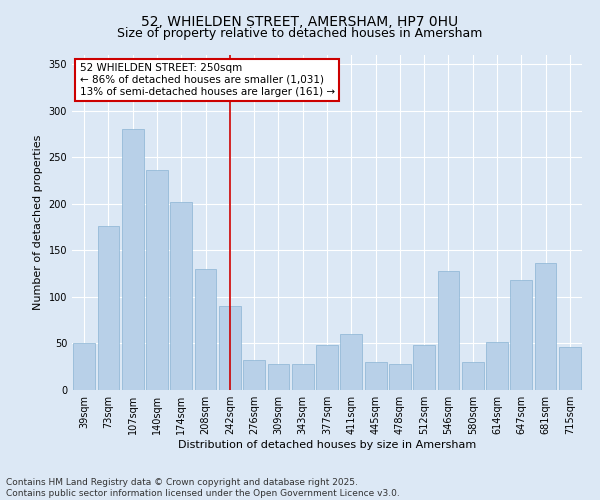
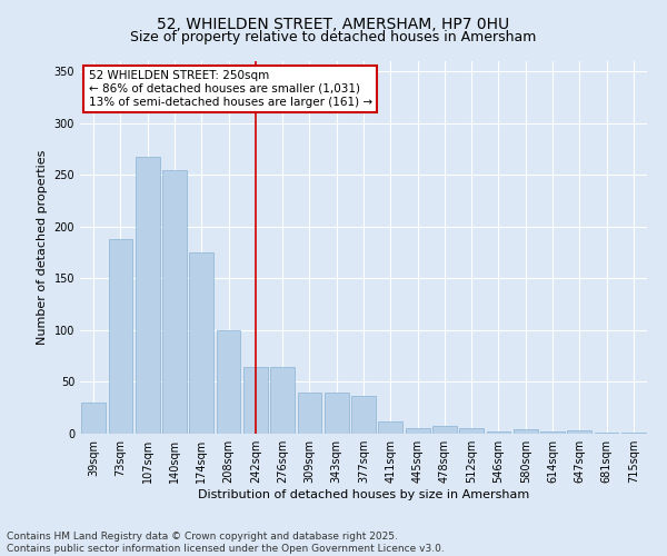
39sqm: 50 -> 30
73sqm: 176 -> 188
107sqm: 280 -> 268
140sqm: 236 -> 255
174sqm: 202 -> 175
208sqm: 130 -> 100
242sqm: 90 -> 65
276sqm: 32 -> 65
309sqm: 28 -> 40
343sqm: 28 -> 40
377sqm: 48 -> 37
411sqm: 60 -> 12
445sqm: 30 -> 5
478sqm: 28 -> 7
512sqm: 48 -> 5
546sqm: 128 -> 2
580sqm: 30 -> 4
614sqm: 52 -> 2
647sqm: 118 -> 3
681sqm: 136 -> 1
715sqm: 46 -> 1
